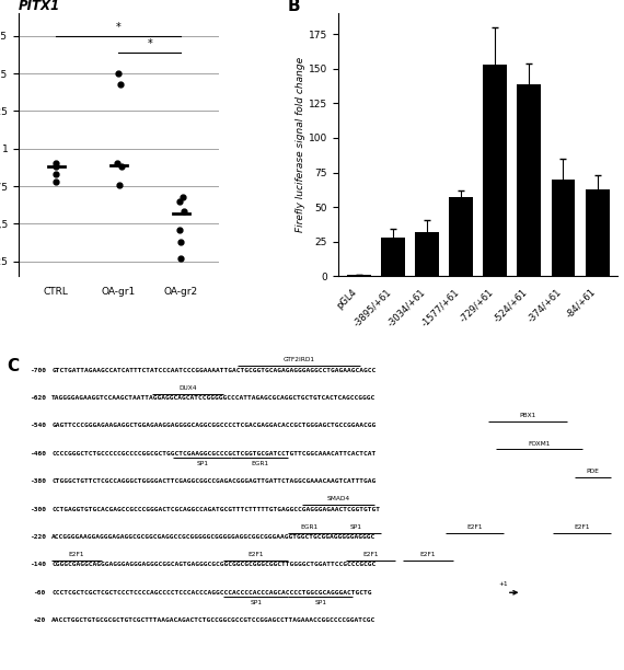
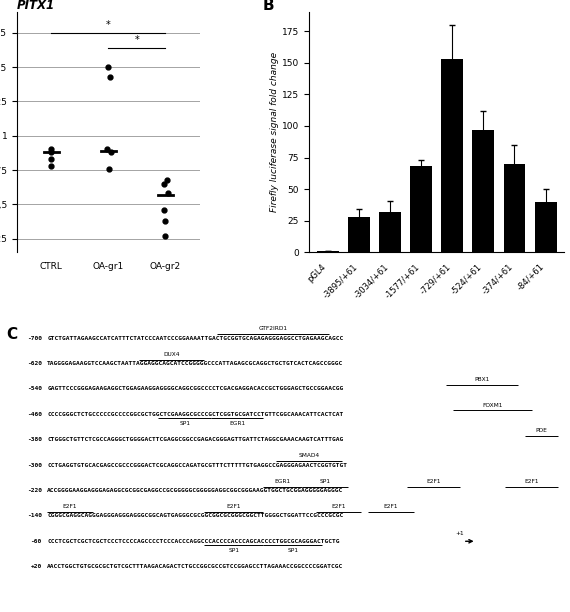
-1577/+61: 57 -> 68
-524/+61: 139 -> 97
-84/+61: 63 -> 40
